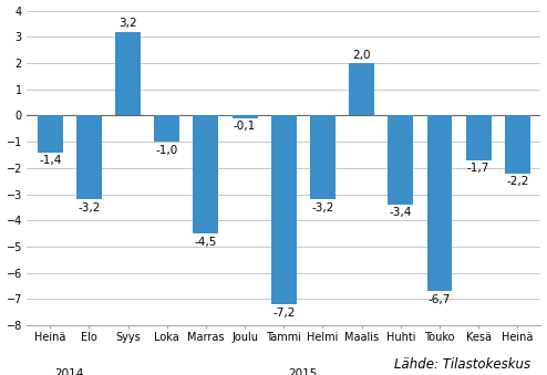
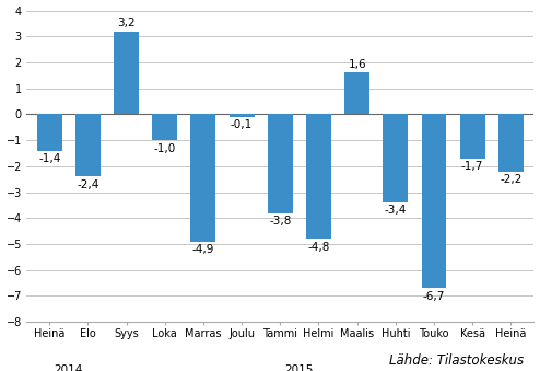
Elo: -3,2 -> -2,4
Marras: -4,5 -> -4,9
Tammi: -7,2 -> -3,8
Helmi: -3,2 -> -4,8
Maalis: 2,0 -> 1,6
